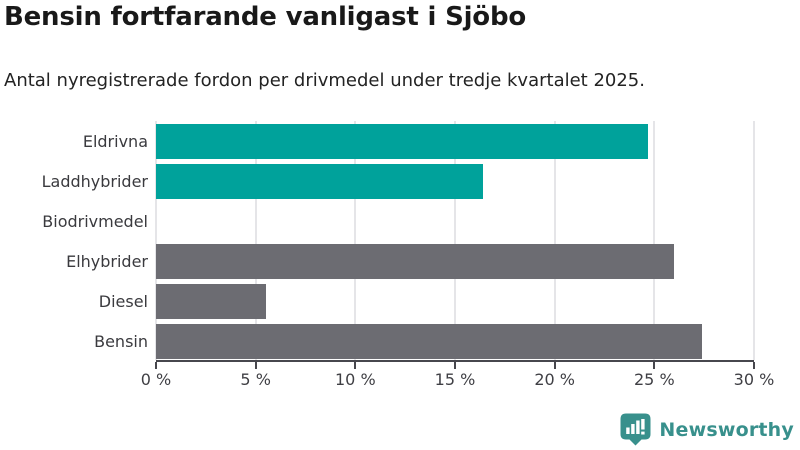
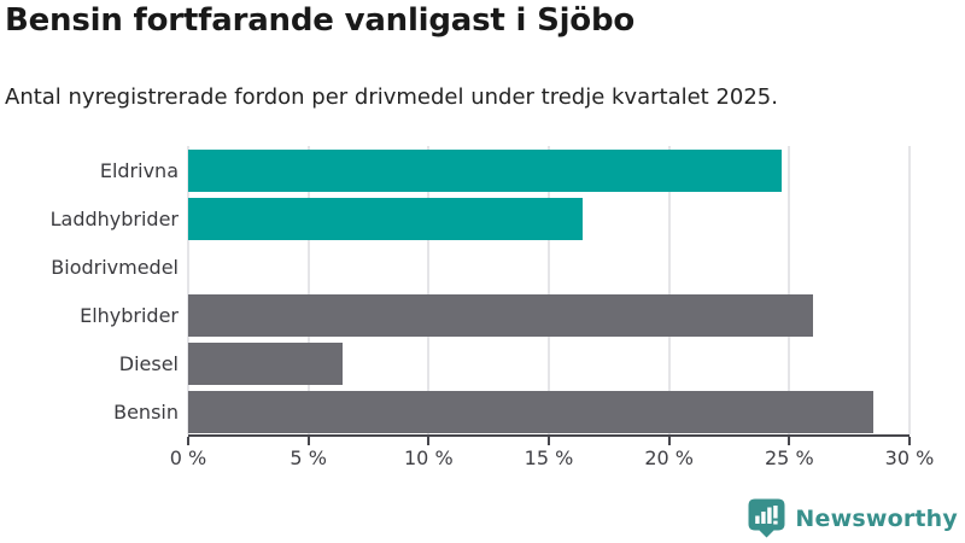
Diesel: 5.5% -> 6.4%
Bensin: 27.4% -> 28.5%
